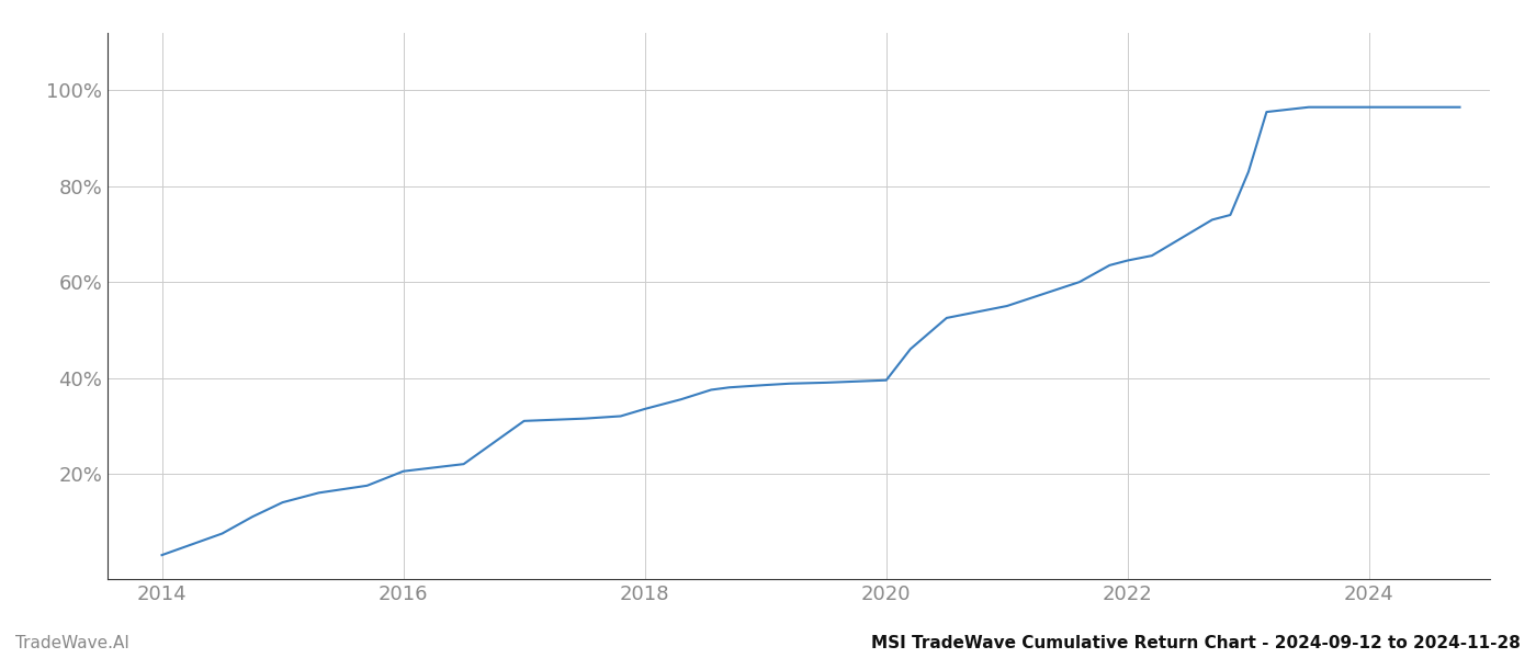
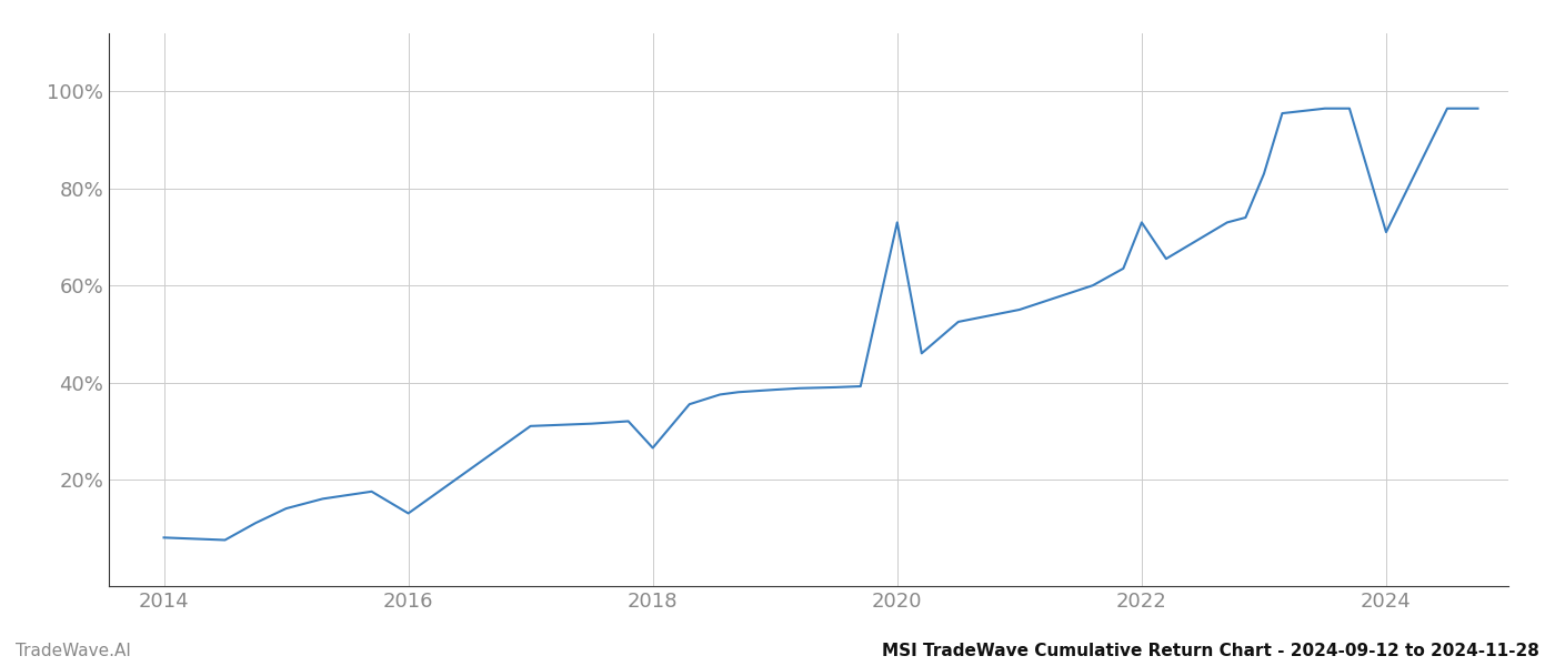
2014: 3.0% -> 8.0%
2016: 20.5% -> 13.0%
2018: 33.5% -> 26.5%
2020: 39.5% -> 73.0%
2022: 64.5% -> 73.0%
2024: 96.5% -> 71.0%
